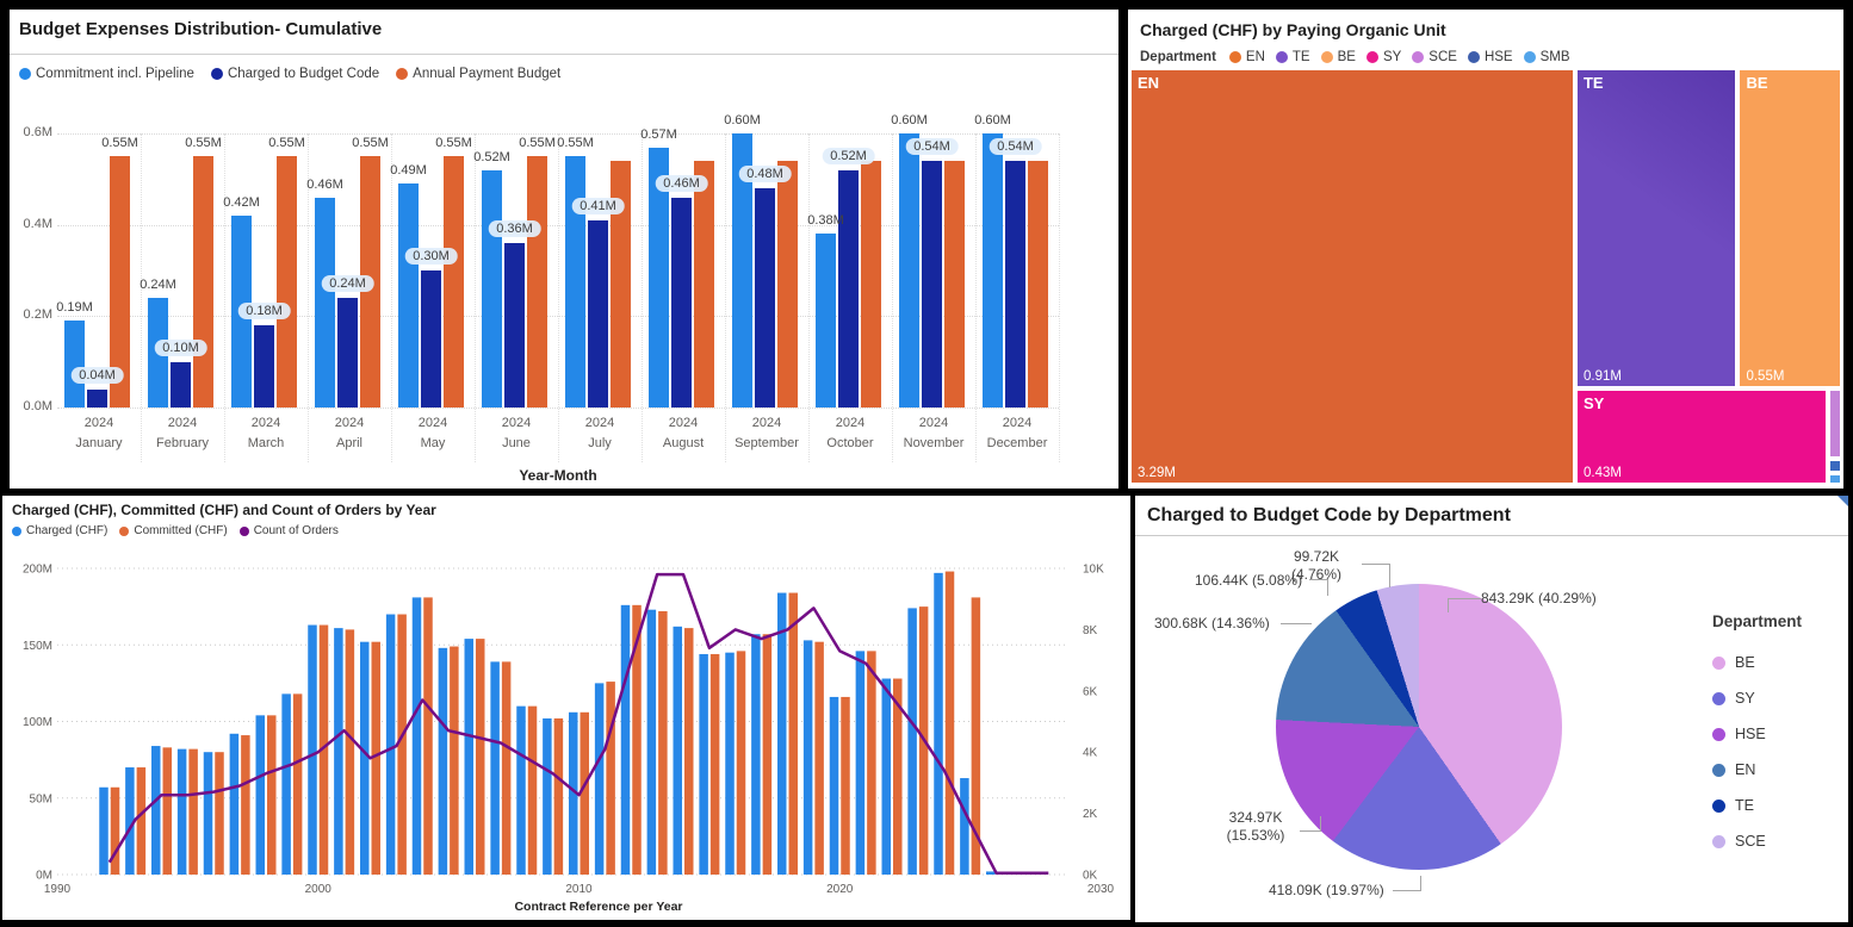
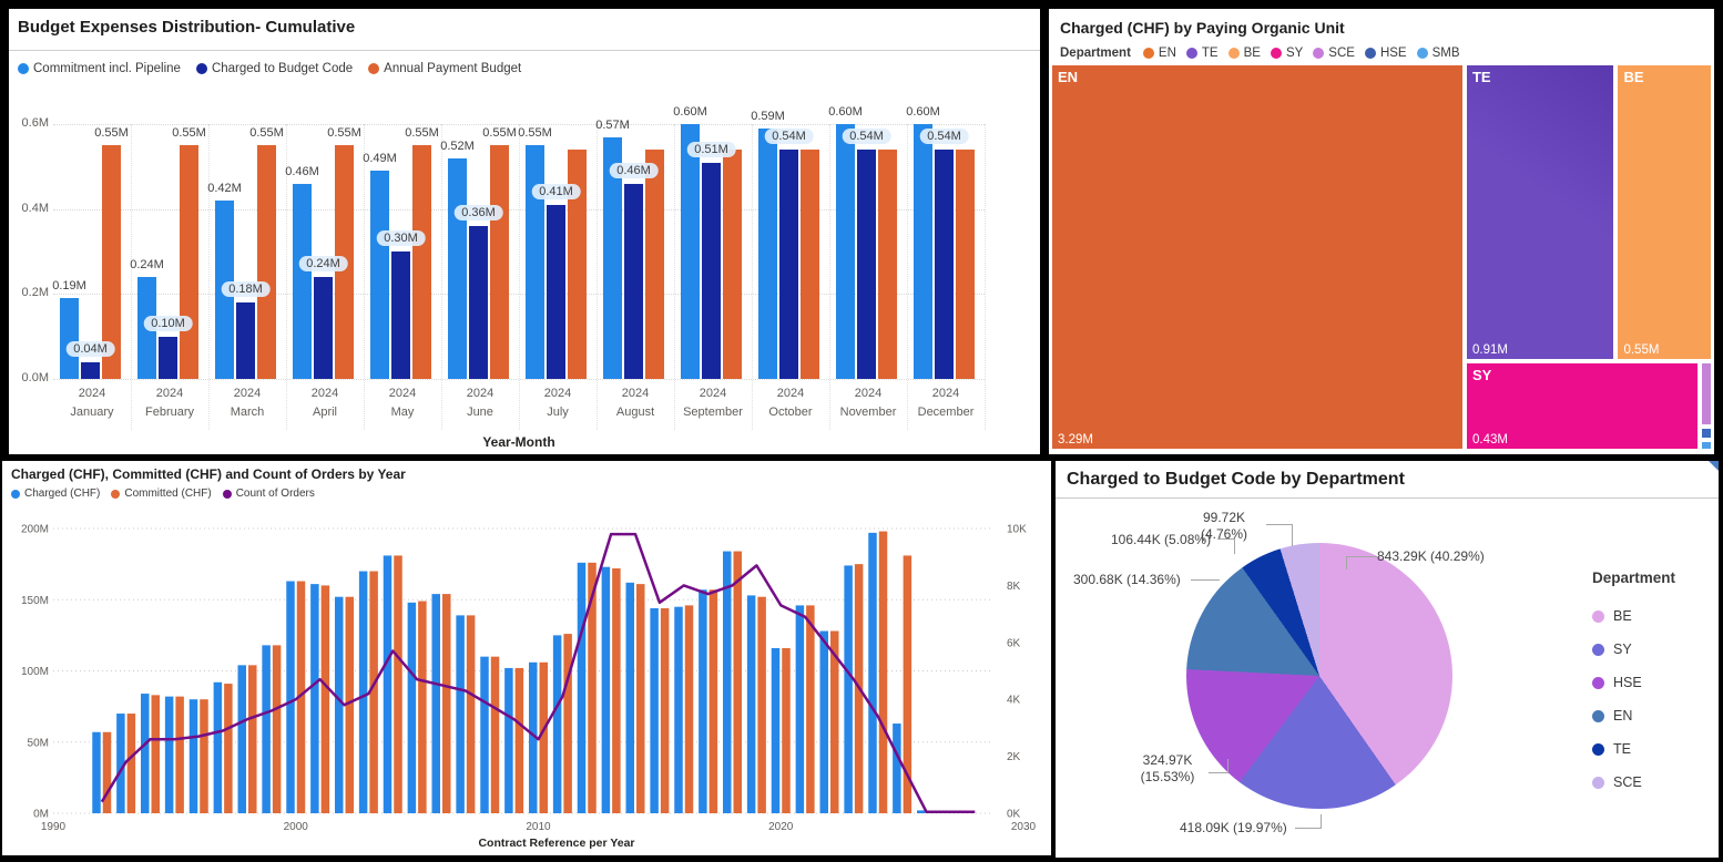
Budget Expenses Distribution- Cumulative/Charged to Budget Code/September: 0.48M -> 0.51M
Budget Expenses Distribution- Cumulative/Commitment incl. Pipeline/October: 0.38M -> 0.59M
Budget Expenses Distribution- Cumulative/Charged to Budget Code/October: 0.52M -> 0.54M
